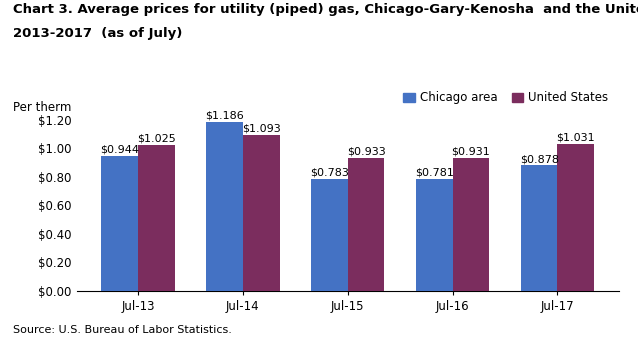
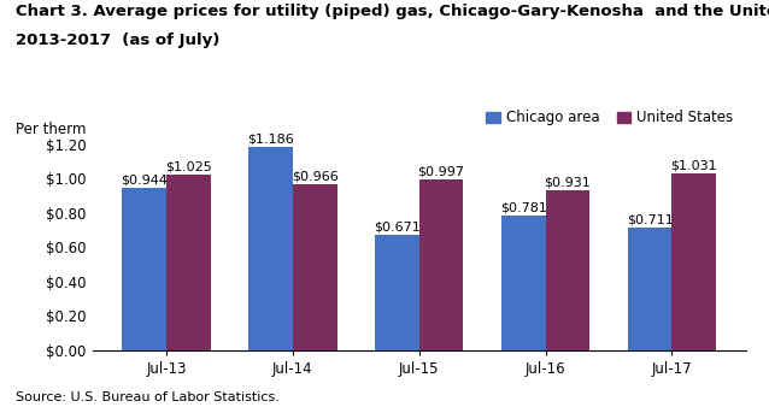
United States/Jul-14: $1.093 -> $0.966
Chicago area/Jul-15: $0.783 -> $0.671
United States/Jul-15: $0.933 -> $0.997
Chicago area/Jul-17: $0.878 -> $0.711
